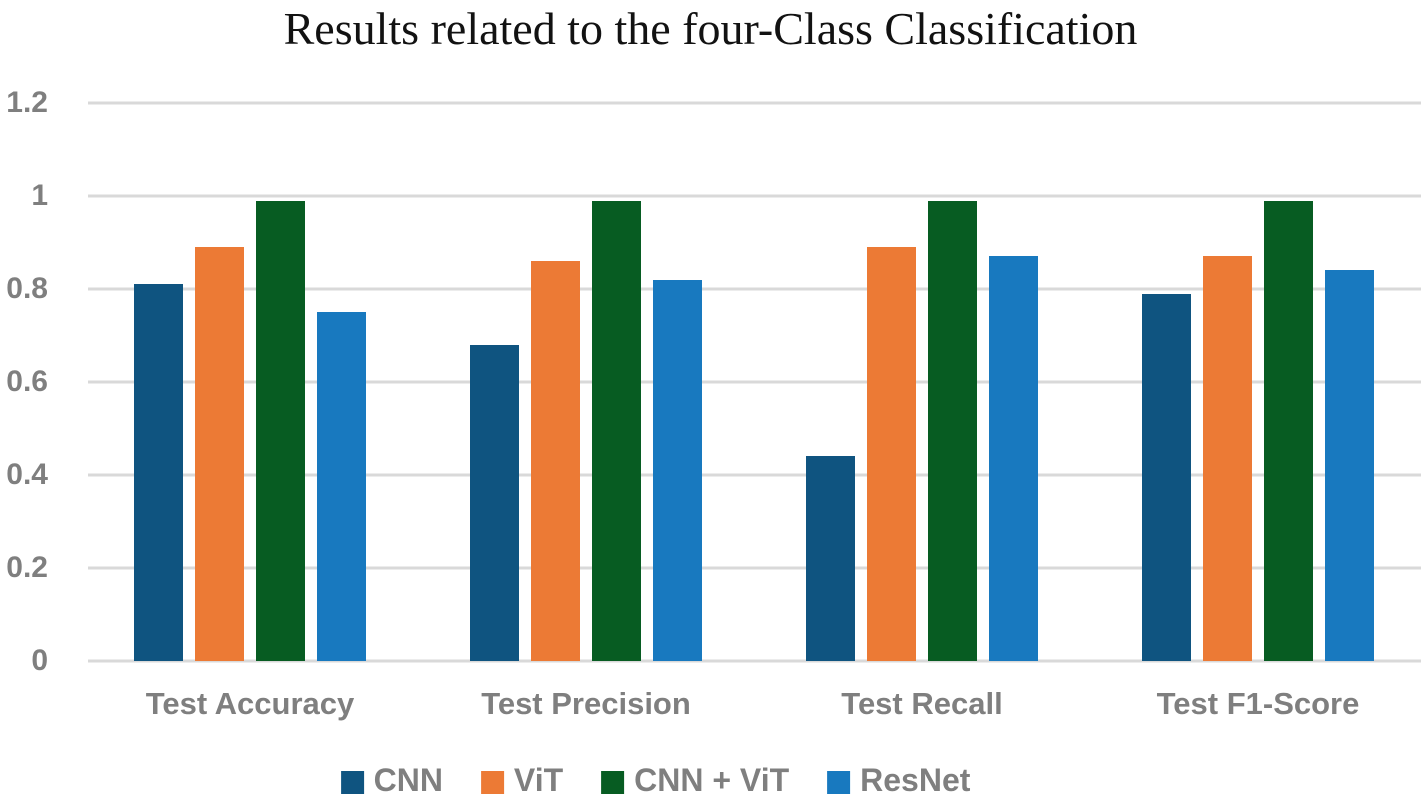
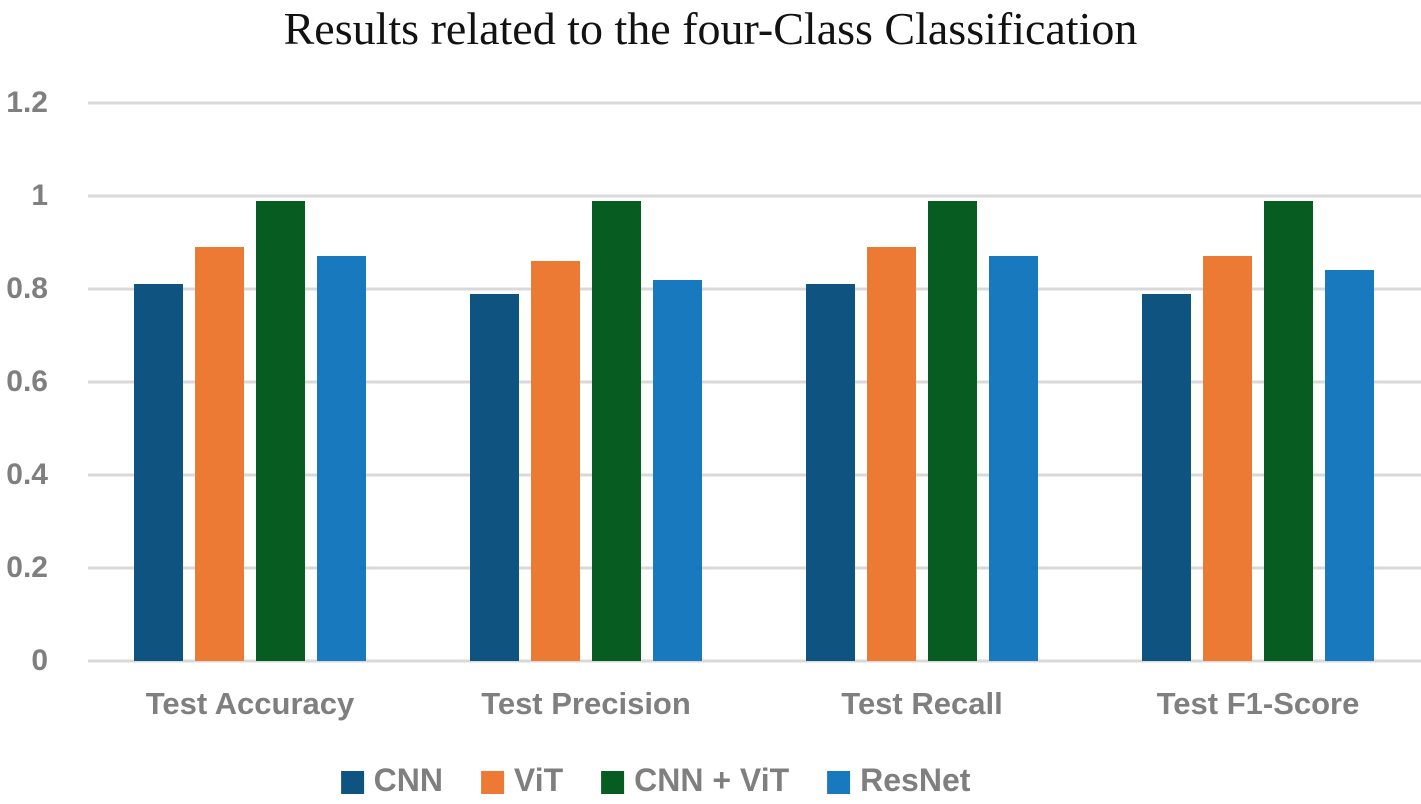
ResNet/Test Accuracy: 0.75 -> 0.87
CNN/Test Precision: 0.68 -> 0.79
CNN/Test Recall: 0.44 -> 0.81
